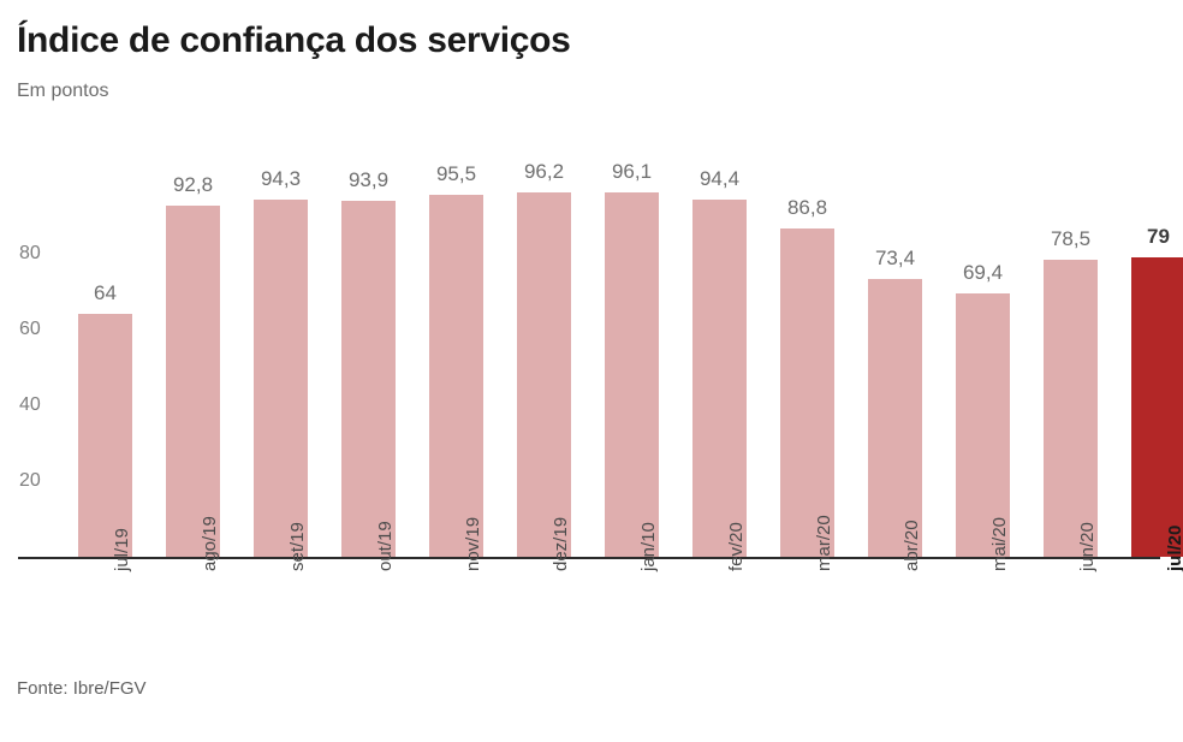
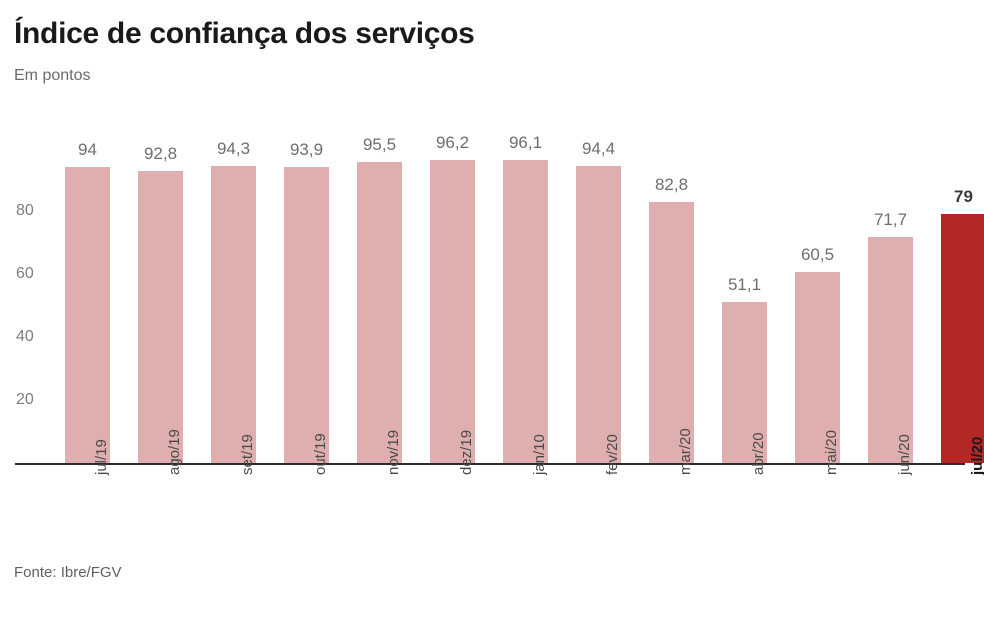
jul/19: 64 -> 94
mar/20: 86,8 -> 82,8
abr/20: 73,4 -> 51,1
mai/20: 69,4 -> 60,5
jun/20: 78,5 -> 71,7
